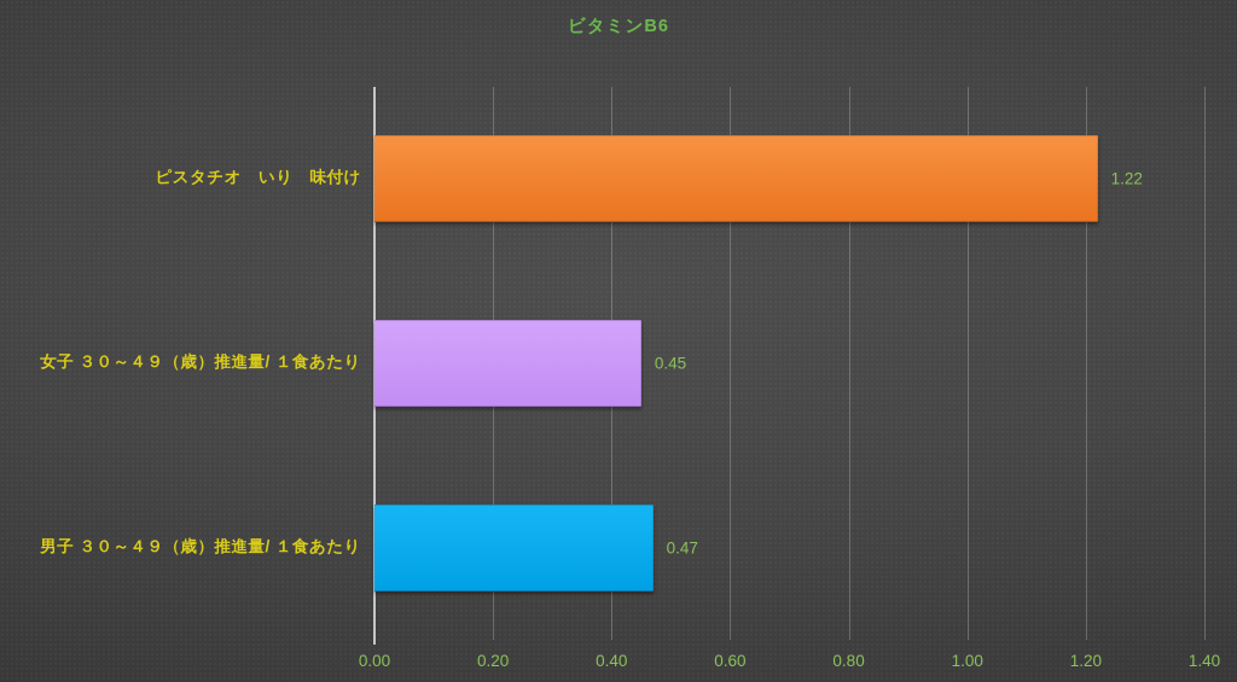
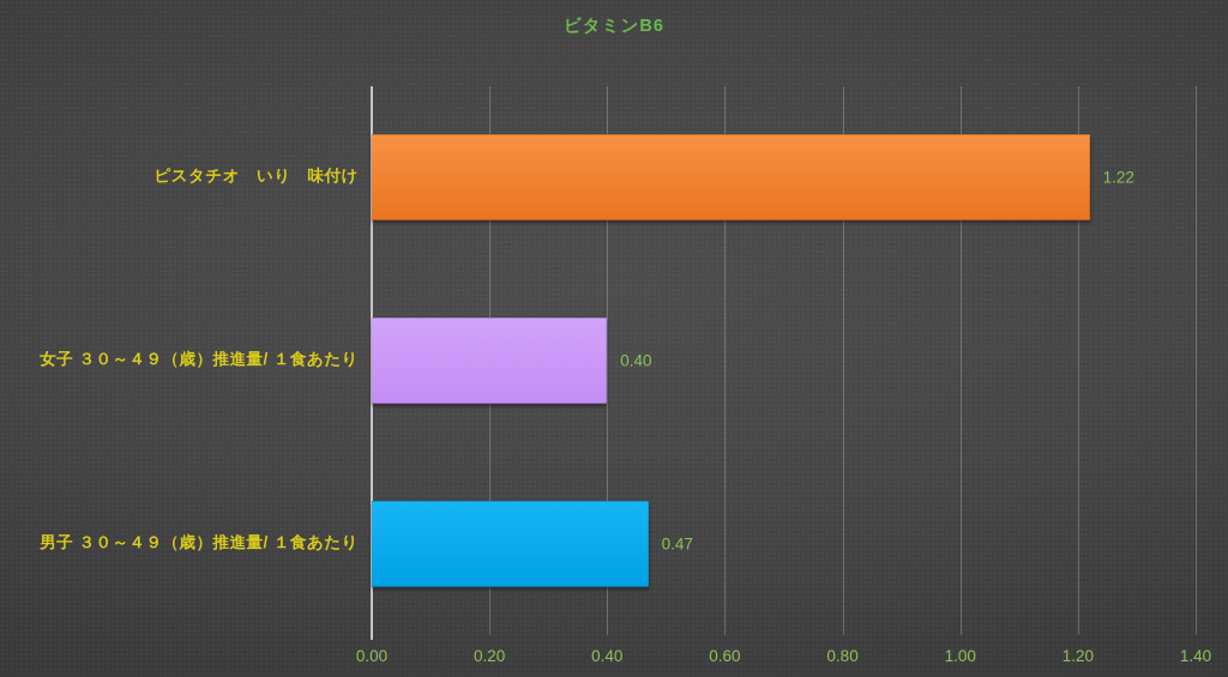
女子 ３０～４９（歳）推進量/ １食あたり: 0.45 -> 0.40
